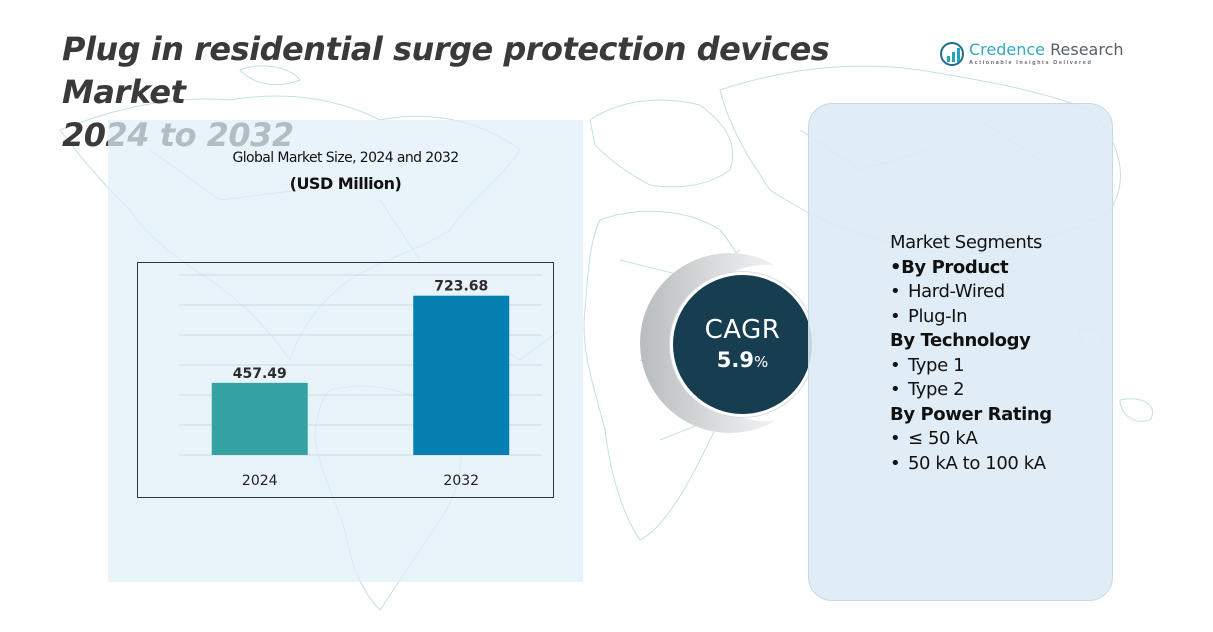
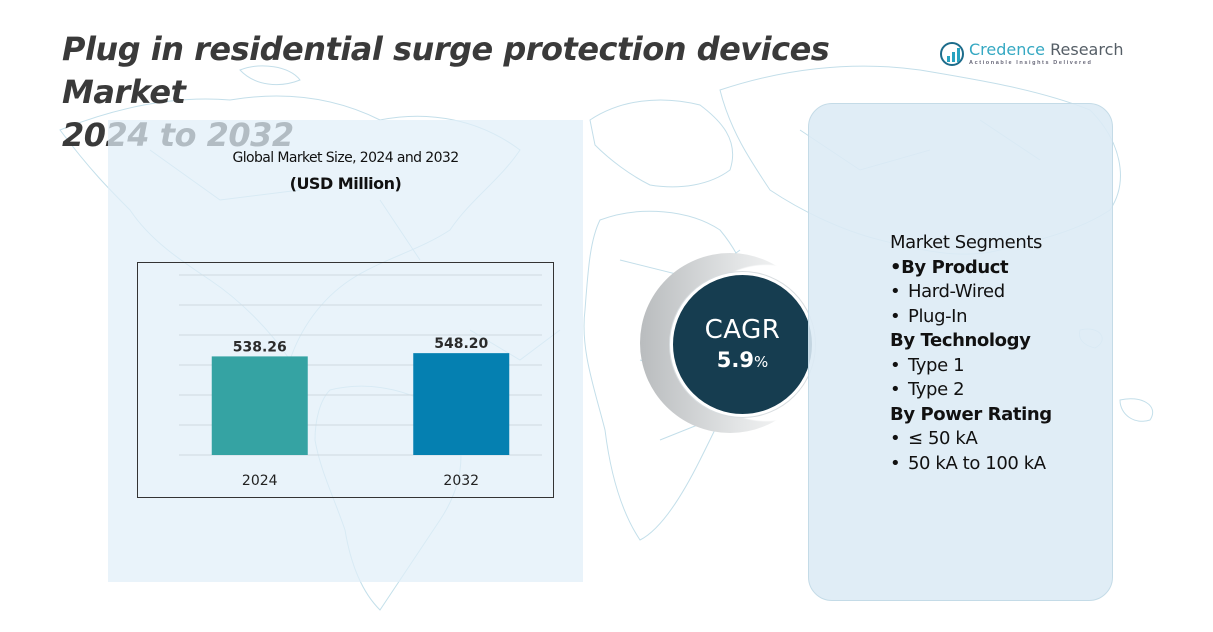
2024: 457.49 -> 538.26
2032: 723.68 -> 548.20
